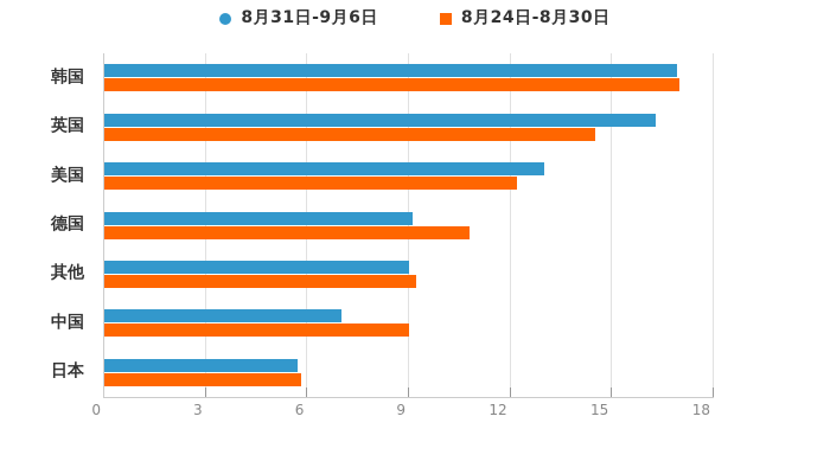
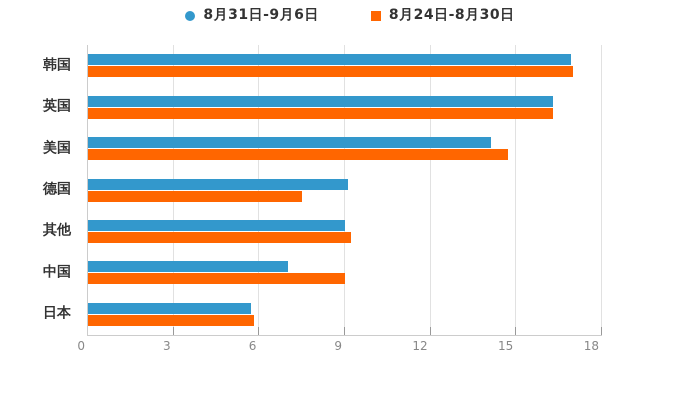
8月24日-8月30日/英国: 14.5 -> 16.3
8月31日-9月6日/美国: 13.0 -> 14.1
8月24日-8月30日/美国: 12.2 -> 14.7
8月24日-8月30日/德国: 10.8 -> 7.5
